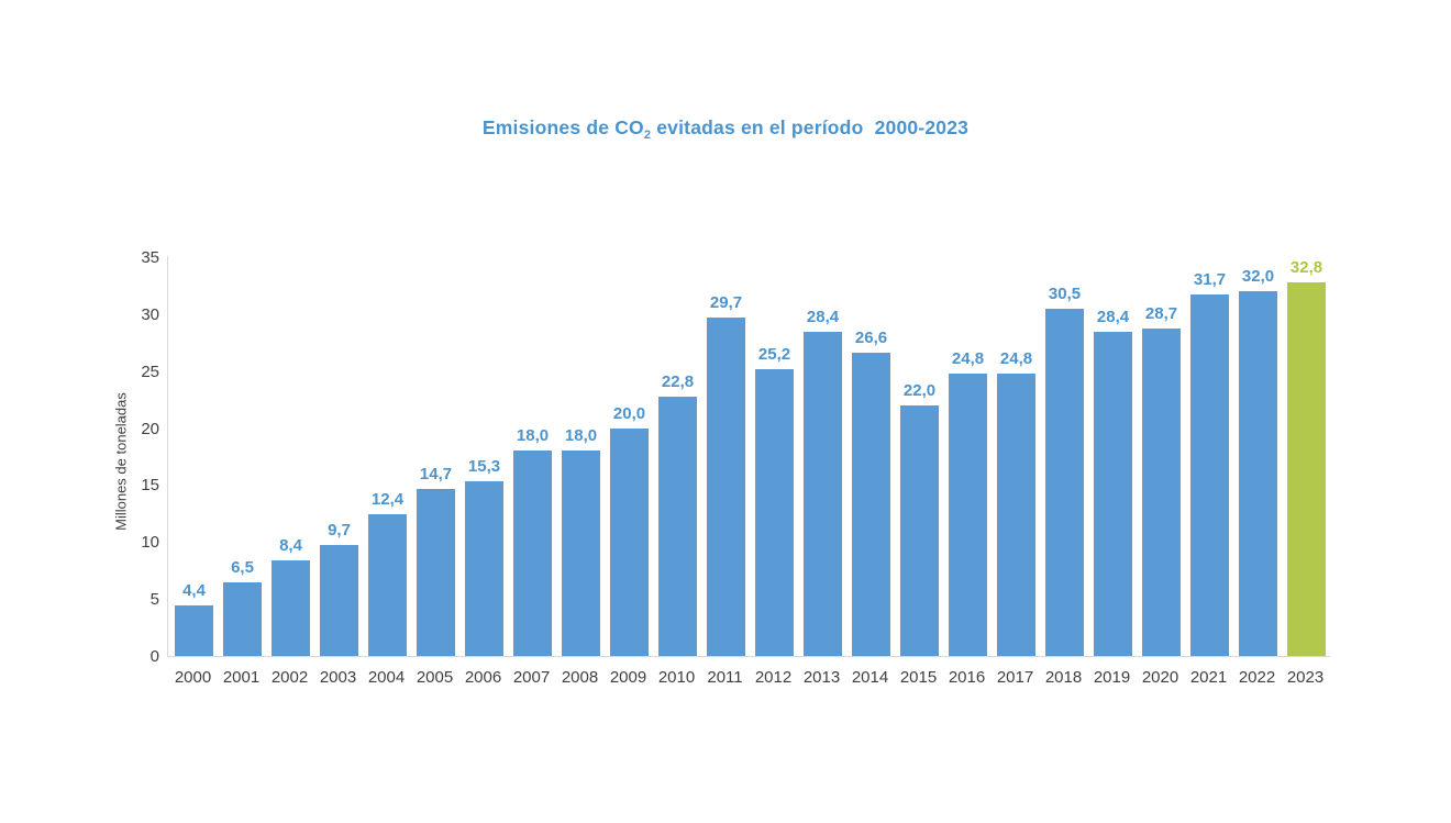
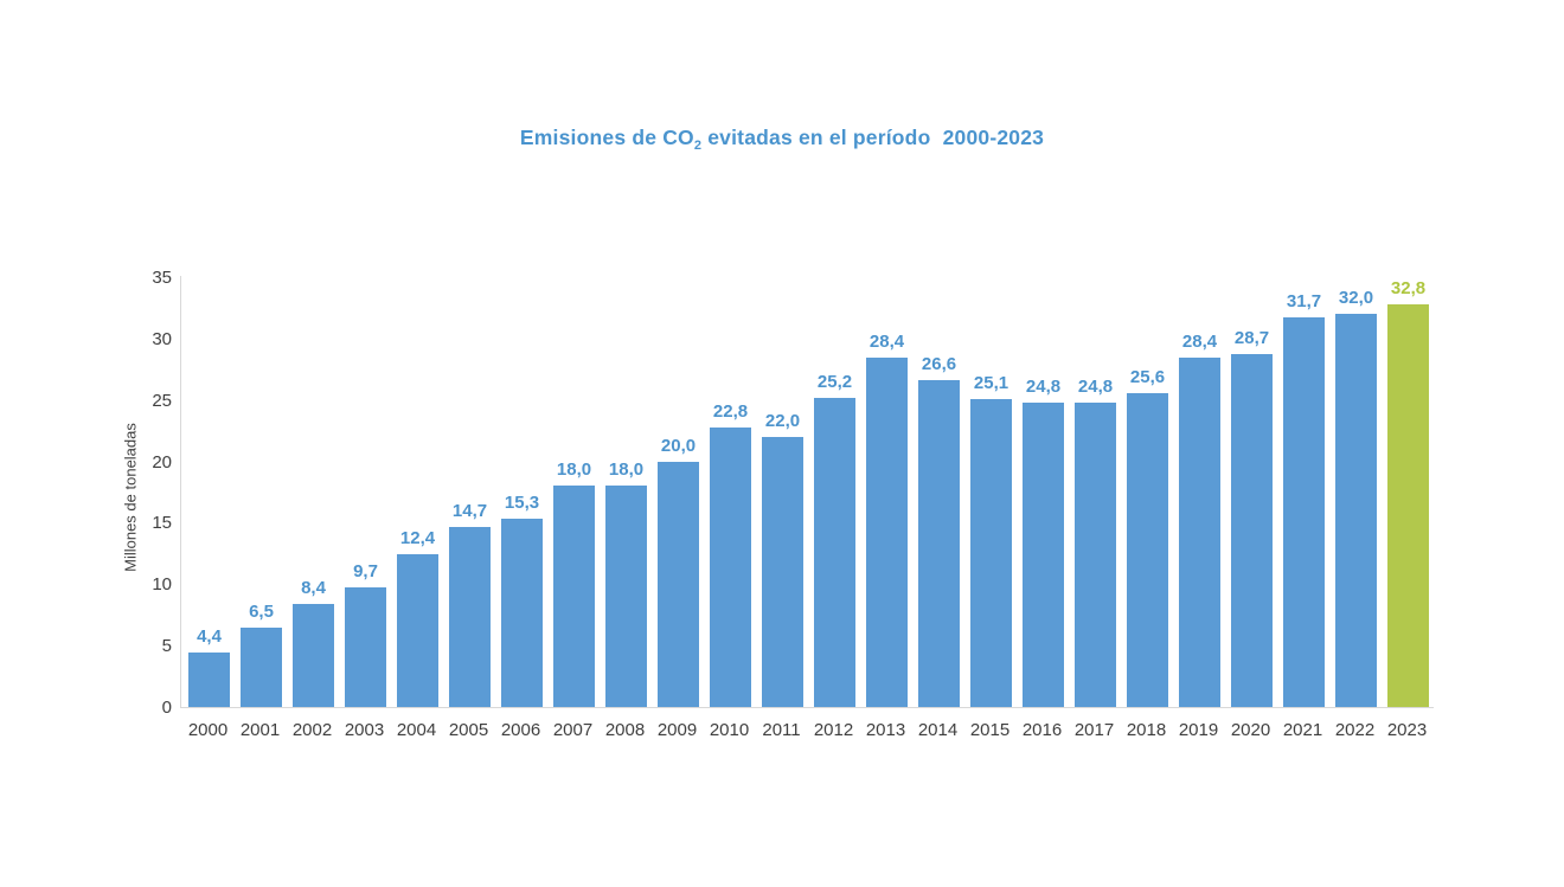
2011: 29,7 -> 22,0
2015: 22,0 -> 25,1
2018: 30,5 -> 25,6
